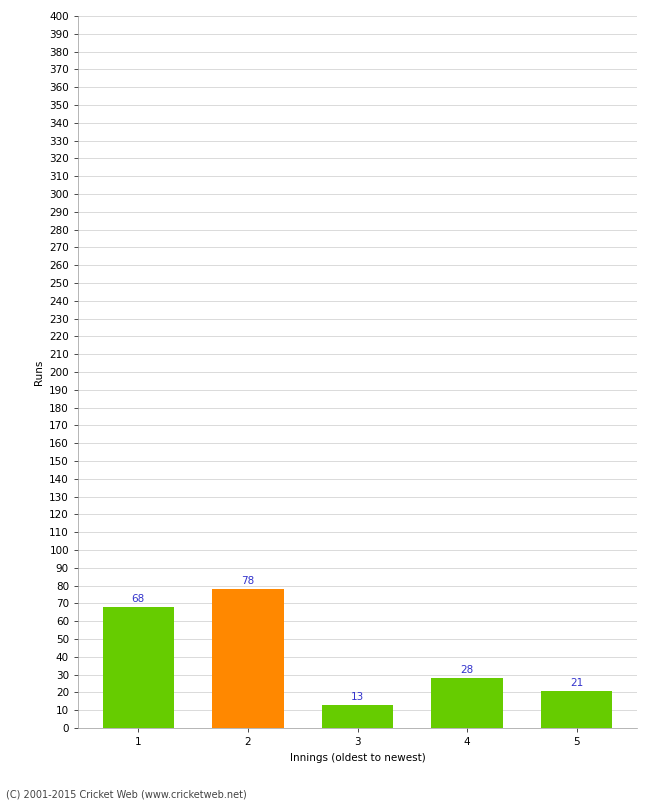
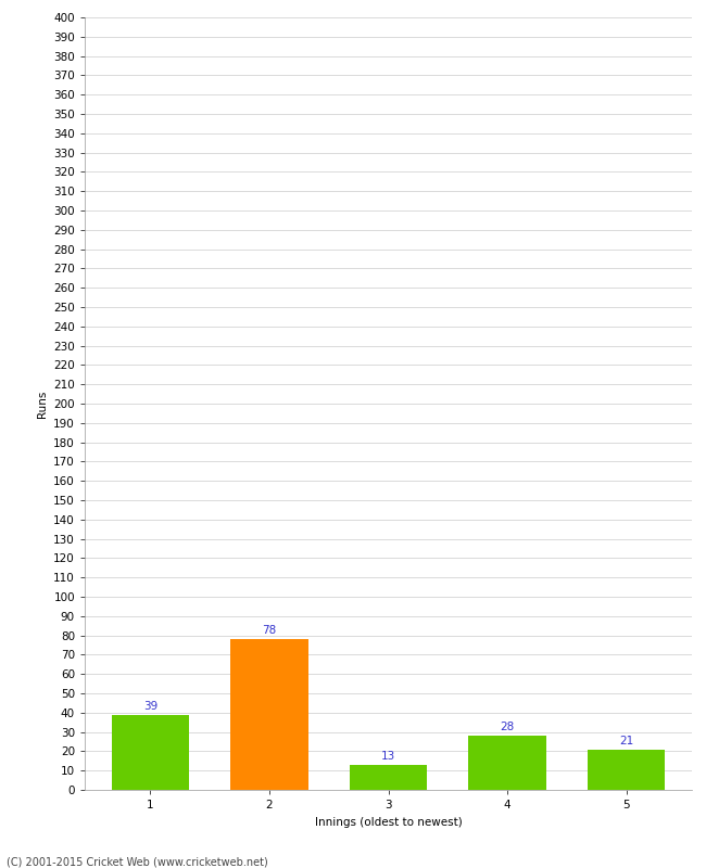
1: 68 -> 39
